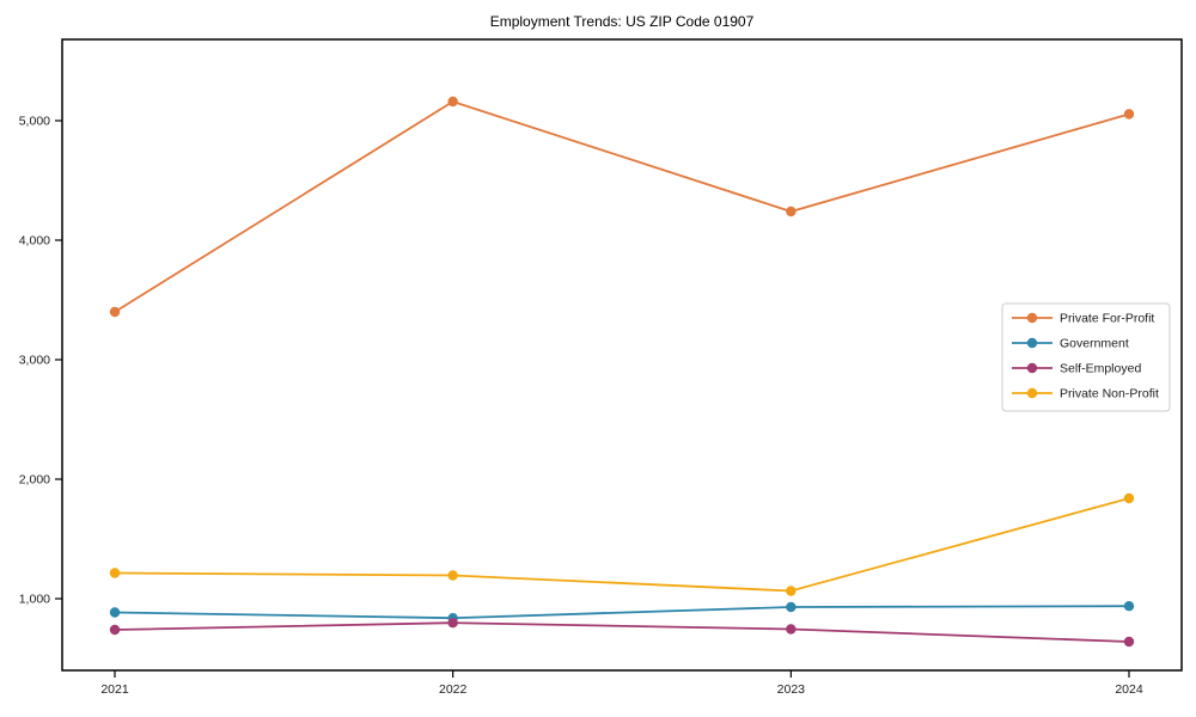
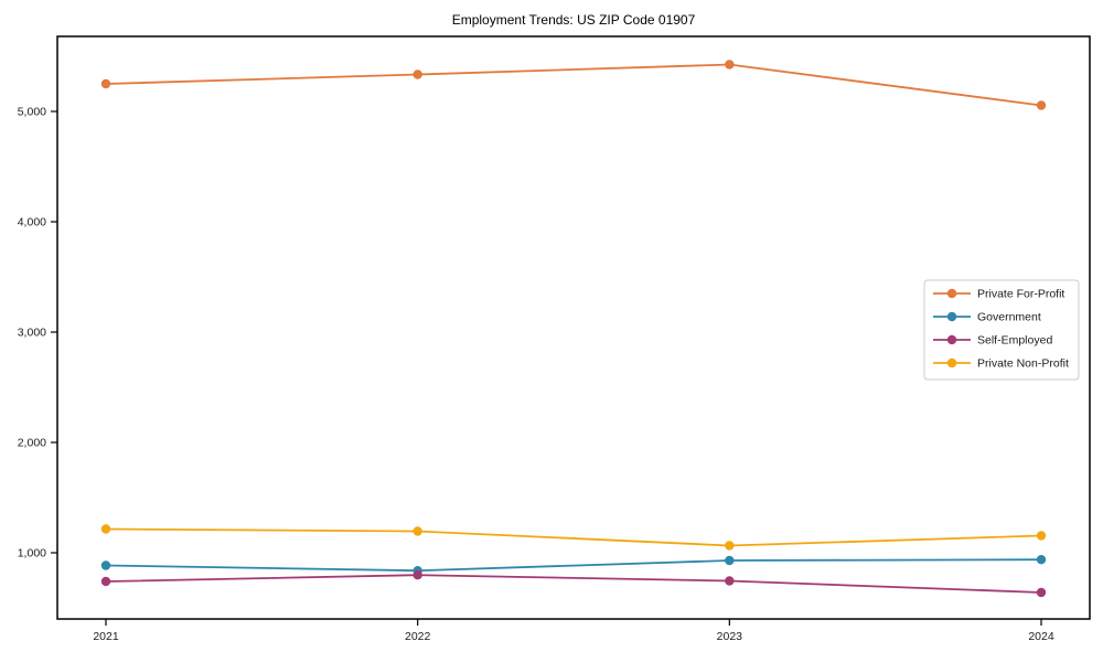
Private For-Profit/2021: 3400 -> 5250
Private For-Profit/2022: 5160 -> 5340
Private For-Profit/2023: 4240 -> 5420
Private Non-Profit/2024: 1840 -> 1160
